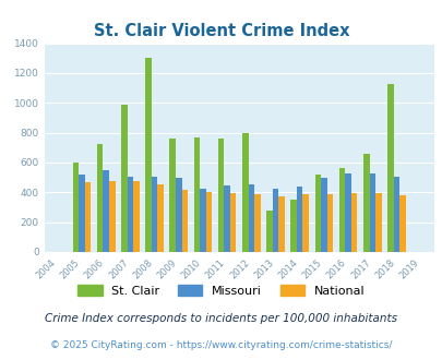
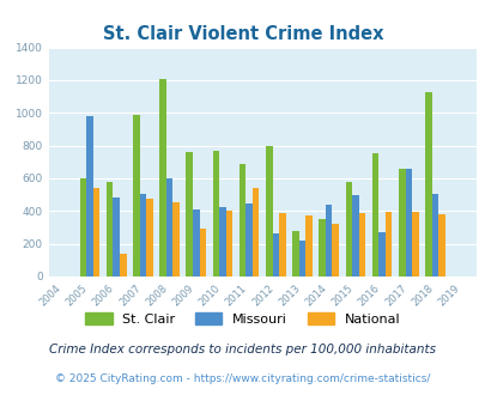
Missouri/2005: 520 -> 980
National/2005: 460 -> 540
St. Clair/2006: 720 -> 580
Missouri/2006: 550 -> 480
National/2006: 480 -> 140
St. Clair/2008: 1300 -> 1210
Missouri/2008: 500 -> 600
Missouri/2009: 500 -> 410
National/2009: 420 -> 290
St. Clair/2011: 760 -> 690
National/2011: 400 -> 540
Missouri/2012: 450 -> 260
Missouri/2013: 420 -> 220
National/2014: 380 -> 320
St. Clair/2015: 520 -> 580
St. Clair/2016: 560 -> 750
Missouri/2016: 530 -> 270
Missouri/2017: 530 -> 660
